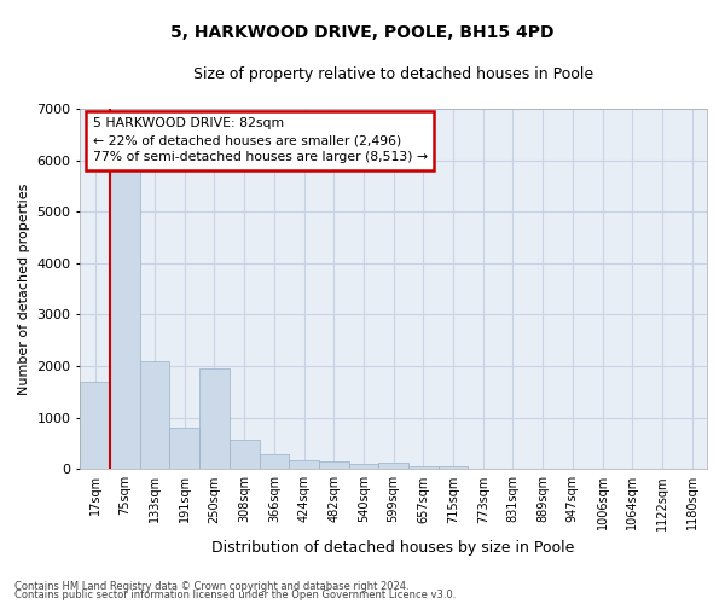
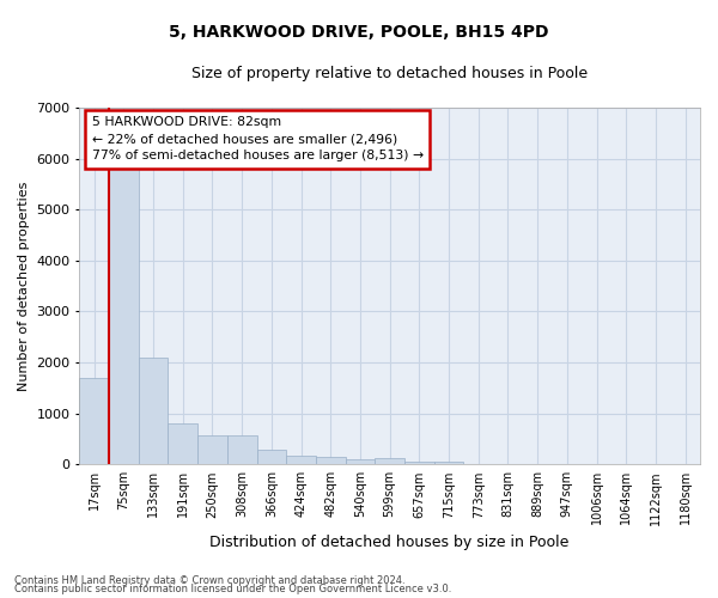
250sqm: 1950 -> 580
